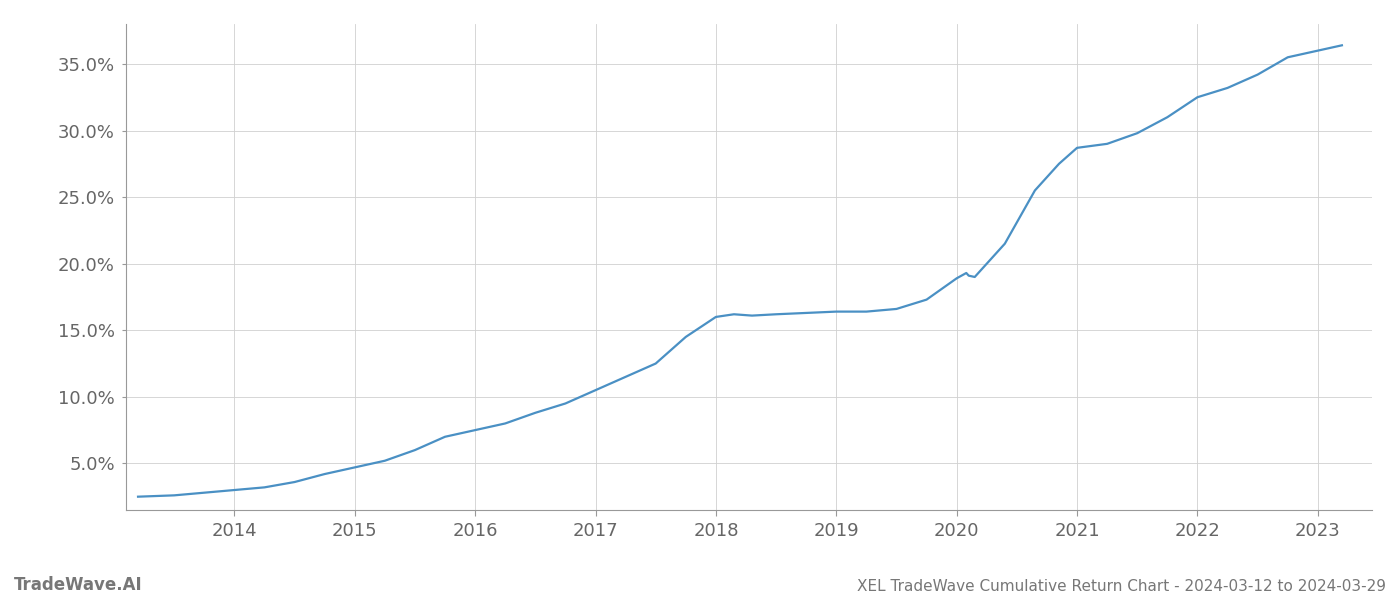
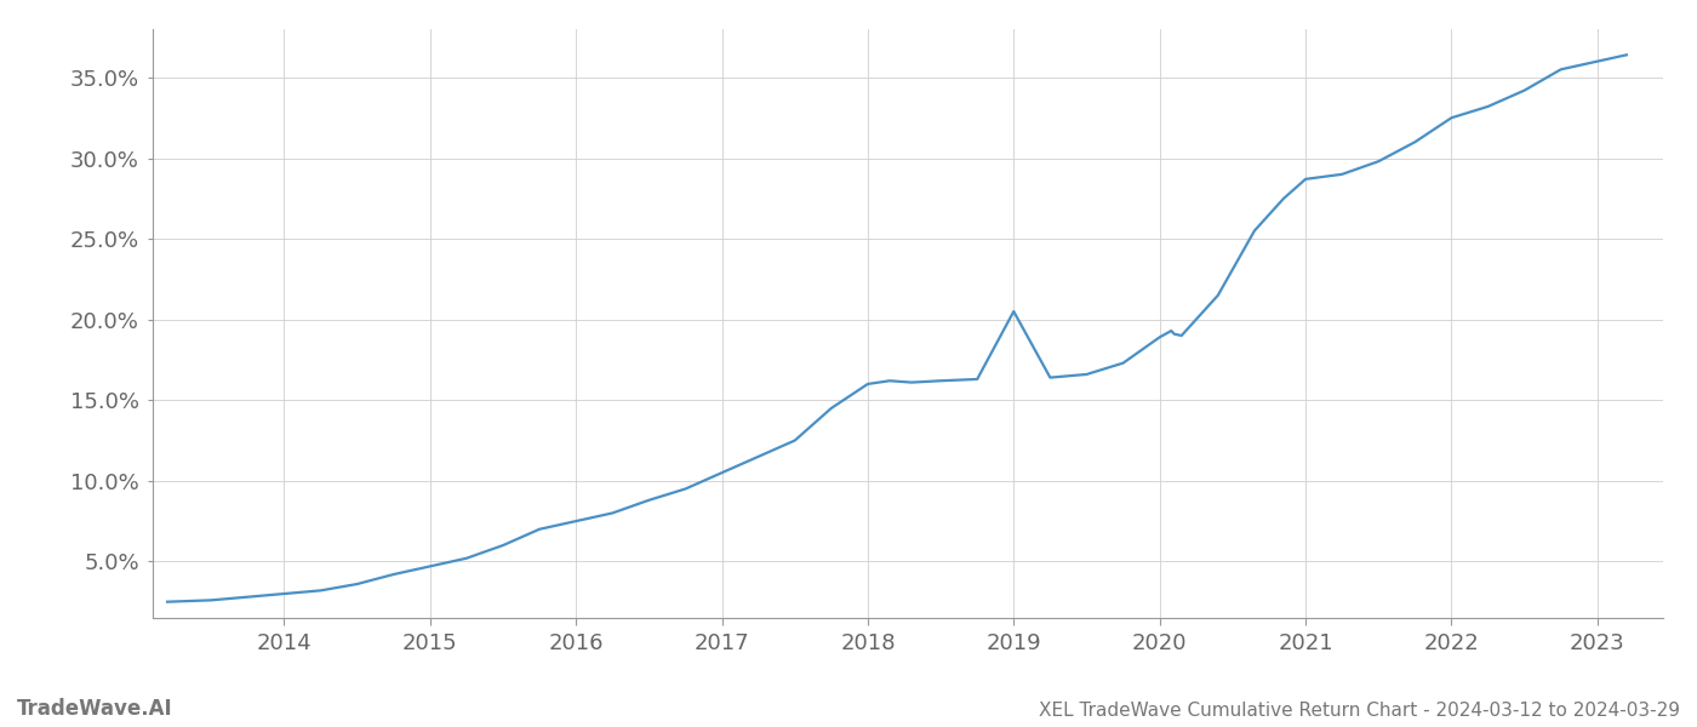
2019: 16.4% -> 20.5%
